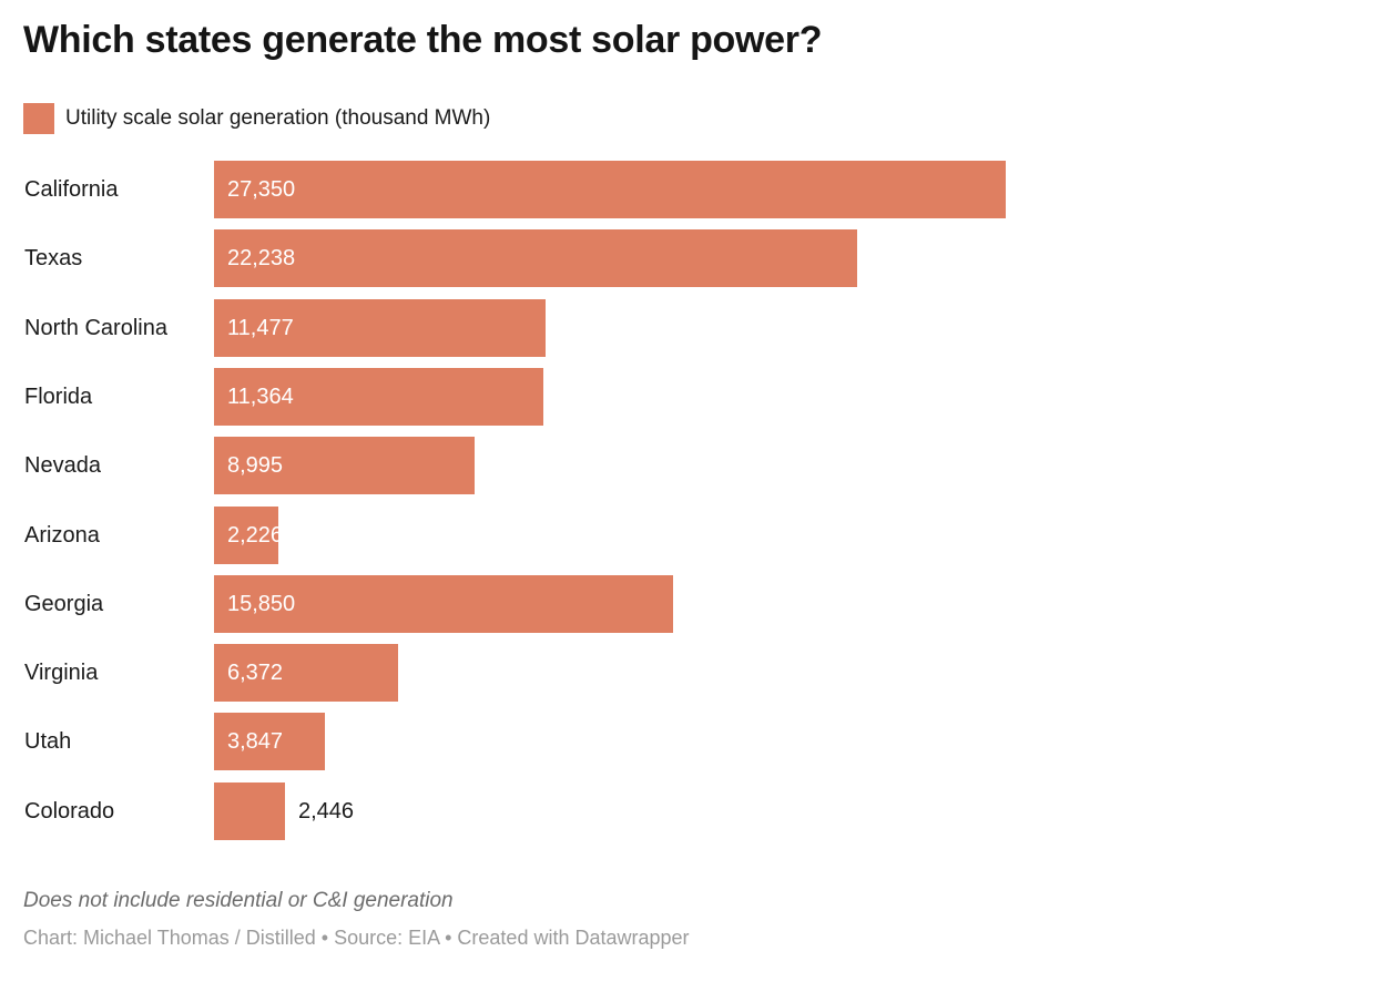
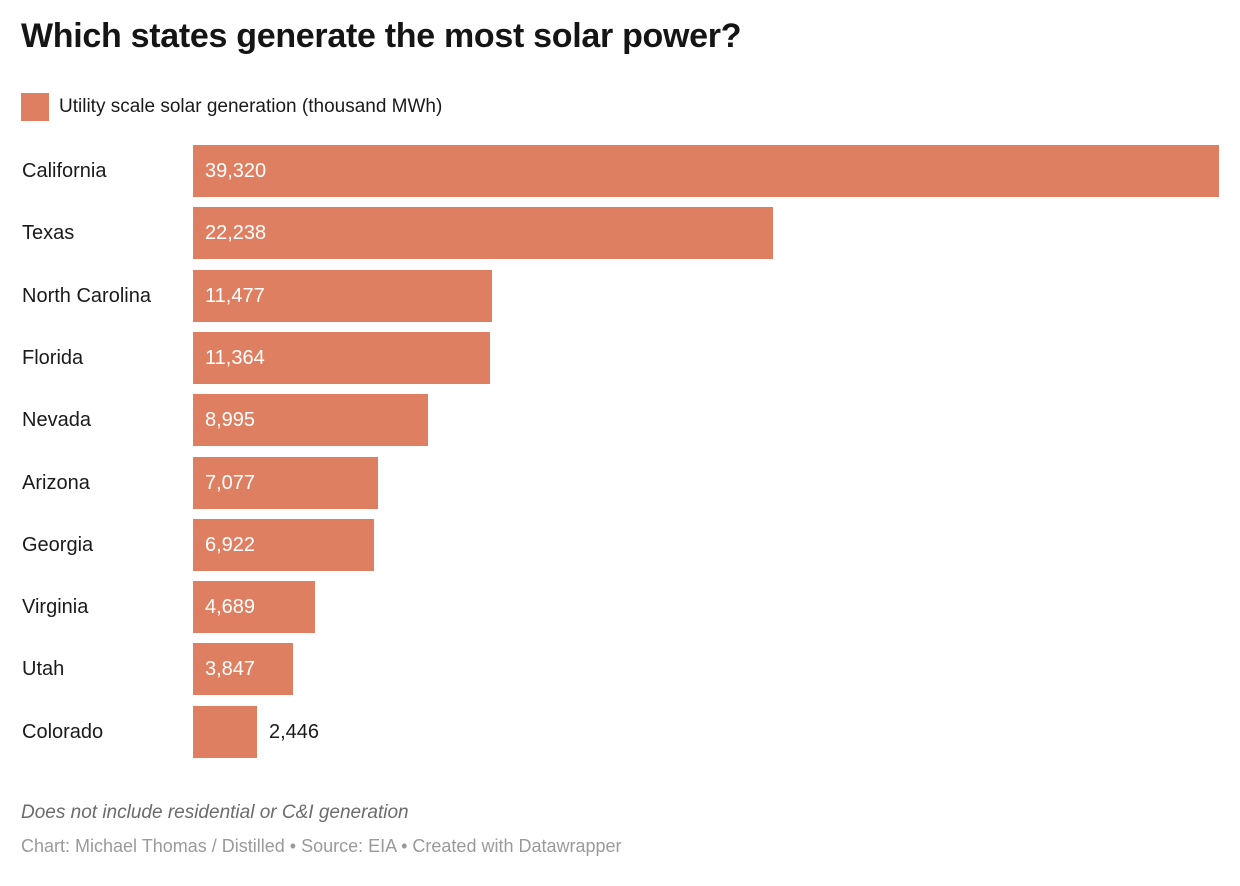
California: 27,350 -> 39,320
Arizona: 2,226 -> 7,077
Georgia: 15,850 -> 6,922
Virginia: 6,372 -> 4,689
